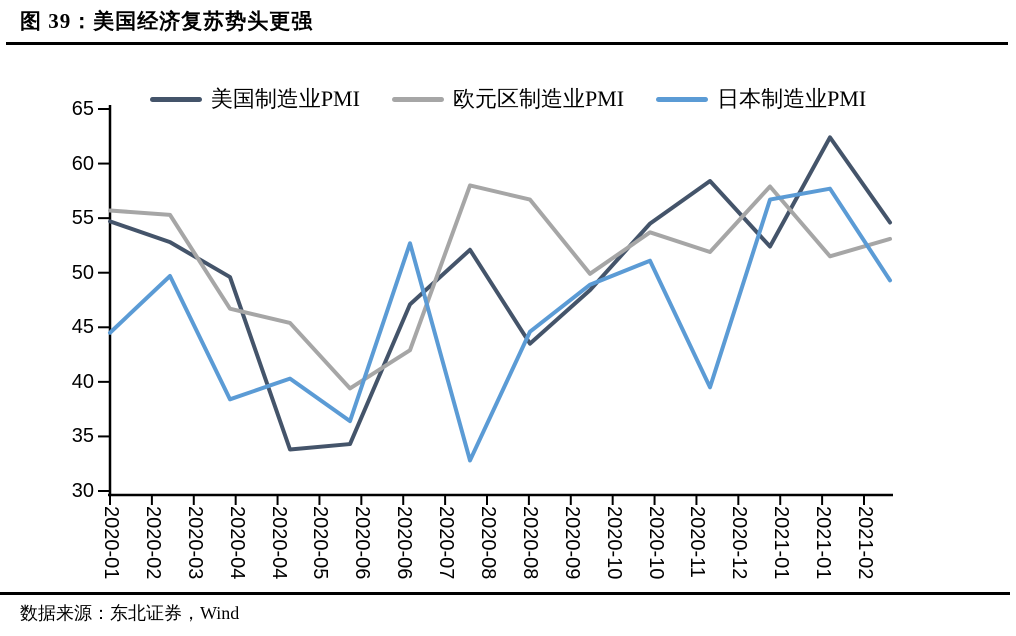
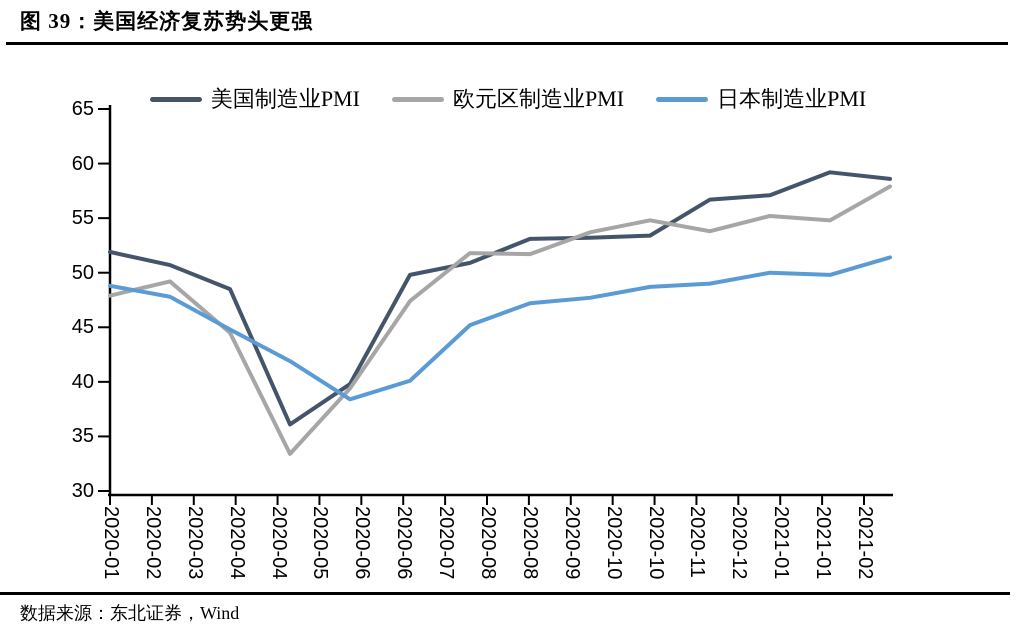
美国制造业PMI/2020-01: 54.7 -> 51.9
欧元区制造业PMI/2020-01: 55.7 -> 47.9
日本制造业PMI/2020-01: 44.5 -> 48.8
美国制造业PMI/2020-02: 52.8 -> 50.7
欧元区制造业PMI/2020-02: 55.3 -> 49.2
日本制造业PMI/2020-02: 49.7 -> 47.8
美国制造业PMI/2020-03: 49.6 -> 48.5
欧元区制造业PMI/2020-03: 46.7 -> 44.5
日本制造业PMI/2020-03: 38.4 -> 44.8
美国制造业PMI/2020-04: 33.8 -> 36.1
欧元区制造业PMI/2020-04: 45.4 -> 33.4
日本制造业PMI/2020-04: 40.3 -> 41.9
美国制造业PMI/2020-05: 34.3 -> 39.8
日本制造业PMI/2020-05: 36.4 -> 38.4
美国制造业PMI/2020-06: 47.1 -> 49.8
欧元区制造业PMI/2020-06: 42.9 -> 47.4
日本制造业PMI/2020-06: 52.7 -> 40.1
美国制造业PMI/2020-07: 52.1 -> 50.9
欧元区制造业PMI/2020-07: 58.0 -> 51.8
日本制造业PMI/2020-07: 32.8 -> 45.2
美国制造业PMI/2020-08: 43.5 -> 53.1
欧元区制造业PMI/2020-08: 56.7 -> 51.7
日本制造业PMI/2020-08: 44.6 -> 47.2
美国制造业PMI/2020-09: 48.4 -> 53.2
欧元区制造业PMI/2020-09: 49.9 -> 53.7
日本制造业PMI/2020-09: 48.9 -> 47.7
美国制造业PMI/2020-10: 54.5 -> 53.4
欧元区制造业PMI/2020-10: 53.7 -> 54.8
日本制造业PMI/2020-10: 51.1 -> 48.7
美国制造业PMI/2020-11: 58.4 -> 56.7
欧元区制造业PMI/2020-11: 51.9 -> 53.8
日本制造业PMI/2020-11: 39.5 -> 49.0
美国制造业PMI/2020-12: 52.4 -> 57.1
欧元区制造业PMI/2020-12: 57.9 -> 55.2
日本制造业PMI/2020-12: 56.7 -> 50.0
美国制造业PMI/2021-01: 62.4 -> 59.2
欧元区制造业PMI/2021-01: 51.5 -> 54.8
日本制造业PMI/2021-01: 57.7 -> 49.8
美国制造业PMI/2021-02: 54.6 -> 58.6
欧元区制造业PMI/2021-02: 53.1 -> 57.9
日本制造业PMI/2021-02: 49.3 -> 51.4
